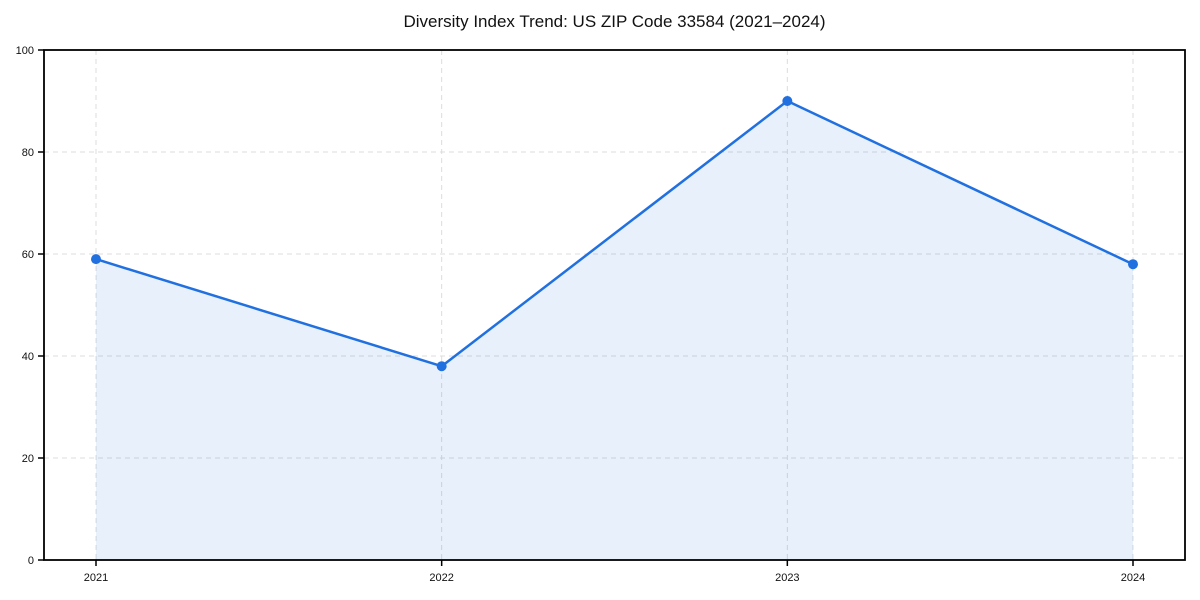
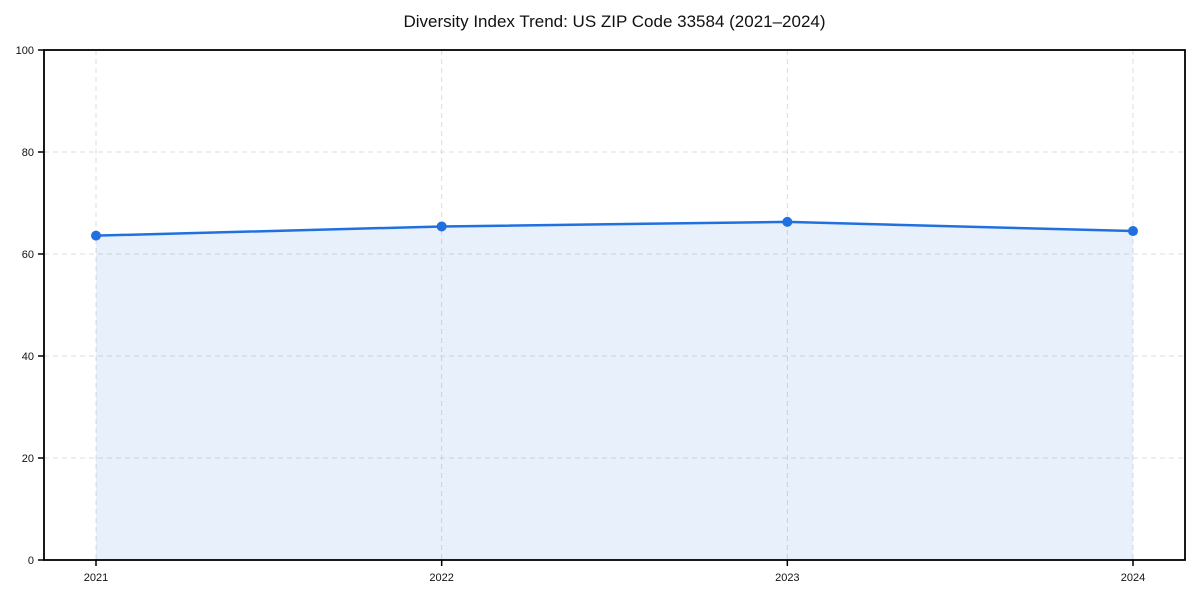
2021: 59 -> 64
2022: 38 -> 65
2023: 90 -> 66
2024: 58 -> 64
